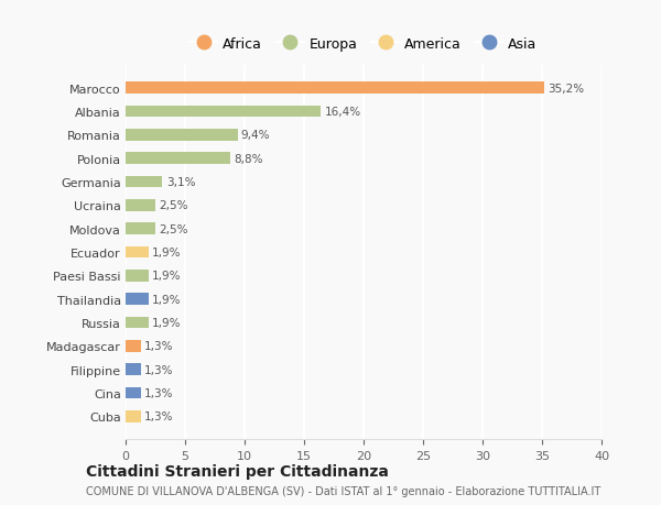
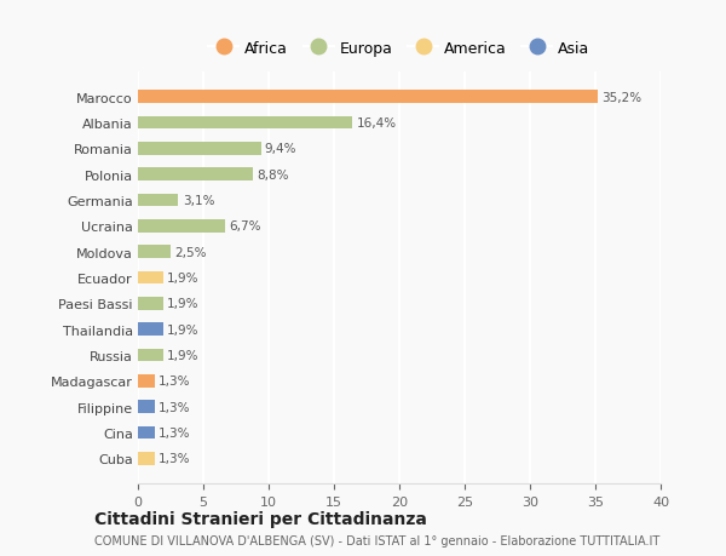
Ucraina: 2,5% -> 6,7%
